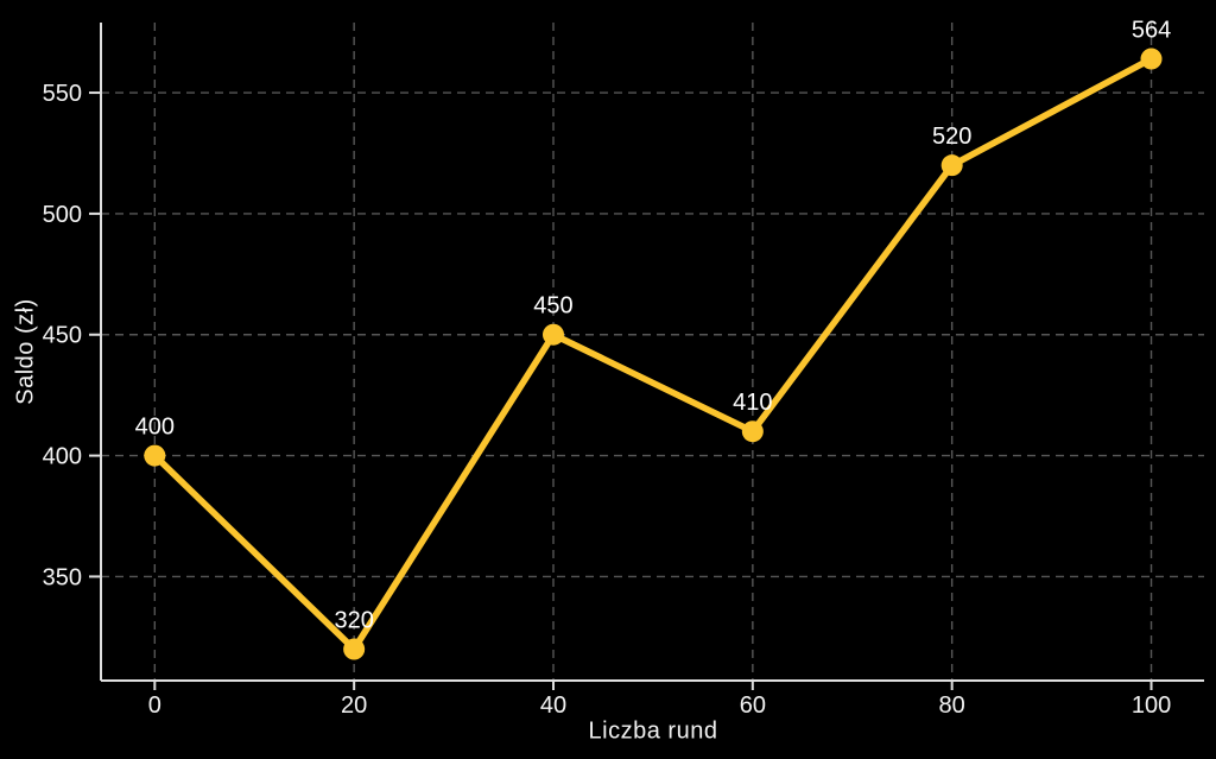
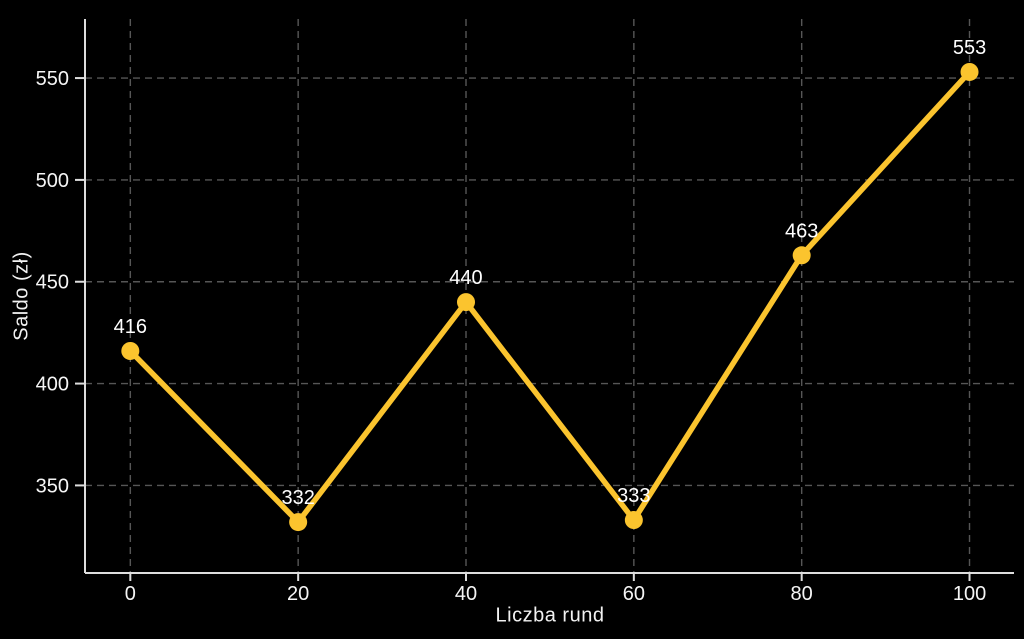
0: 400 -> 416
20: 320 -> 332
40: 450 -> 440
60: 410 -> 333
80: 520 -> 463
100: 564 -> 553
